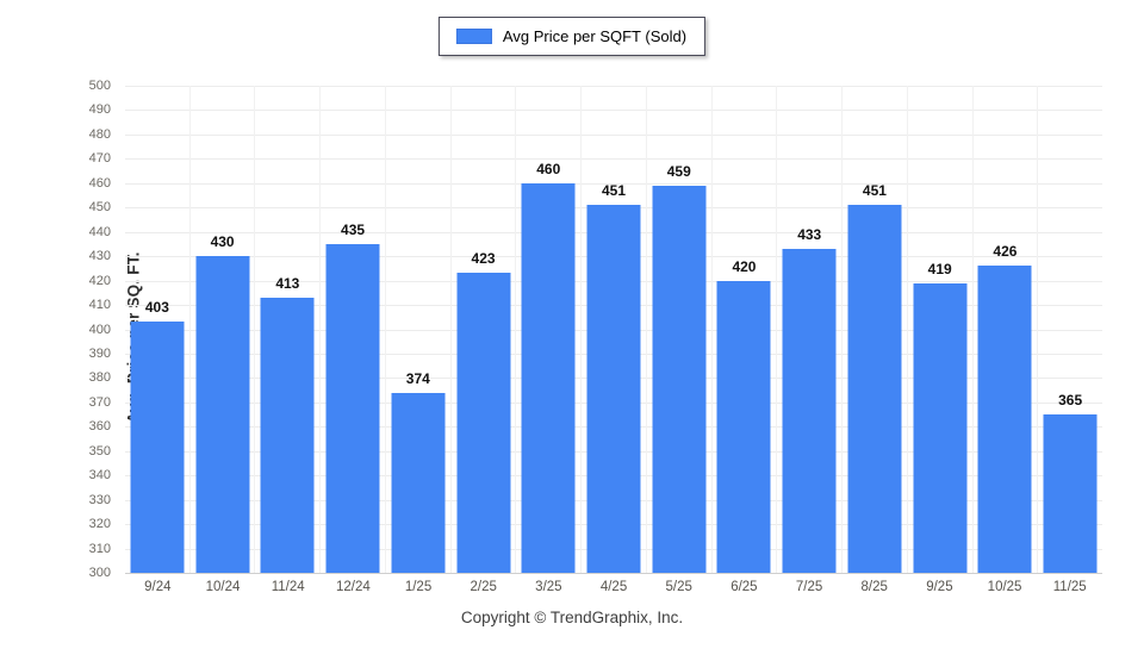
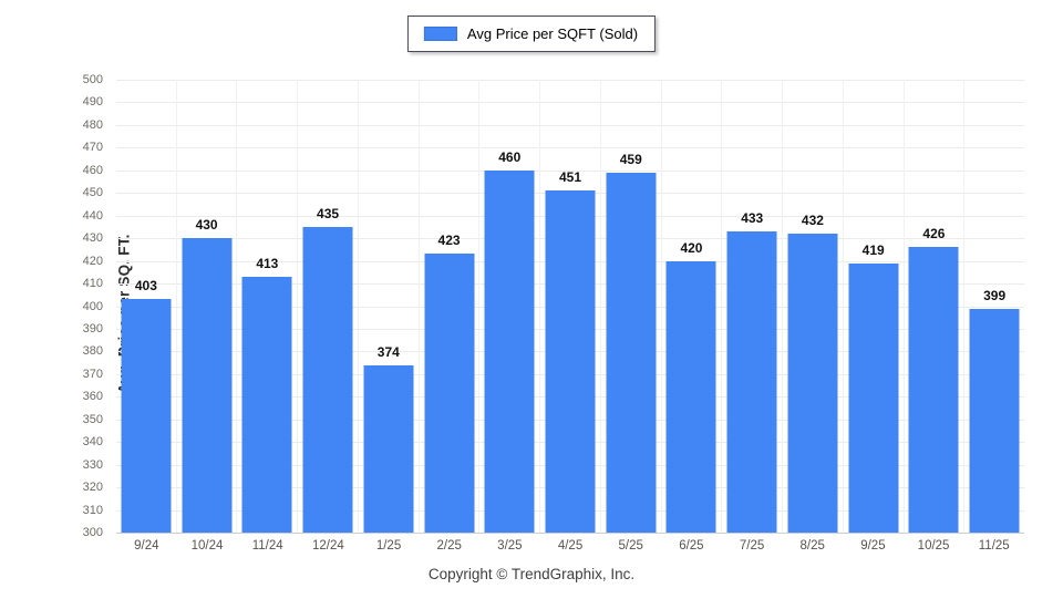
8/25: 451 -> 432
11/25: 365 -> 399
